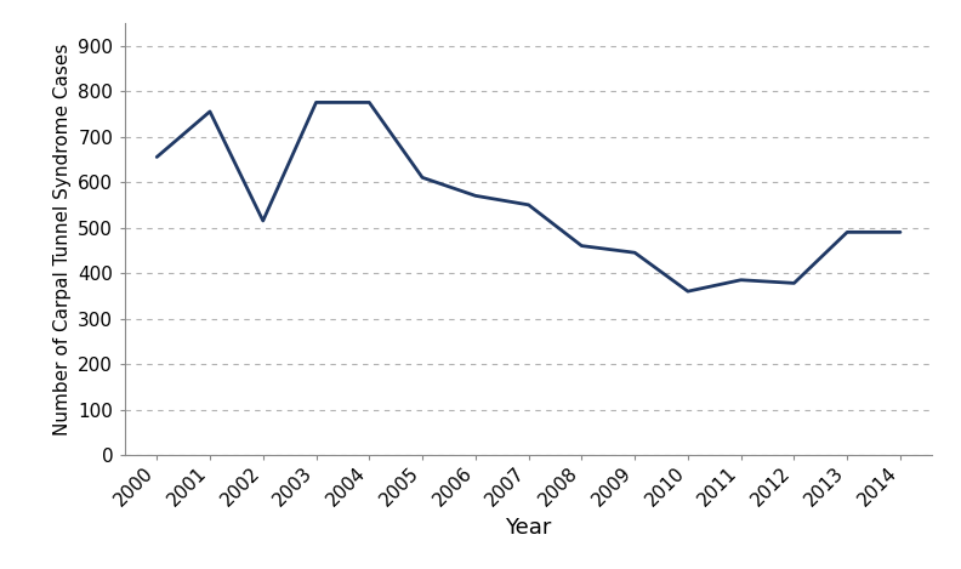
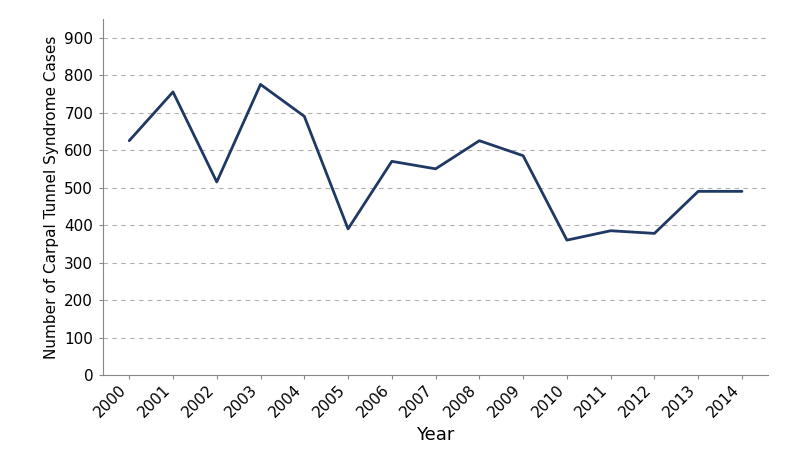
2000: 655 -> 625
2004: 775 -> 690
2005: 610 -> 390
2008: 460 -> 625
2009: 445 -> 585
